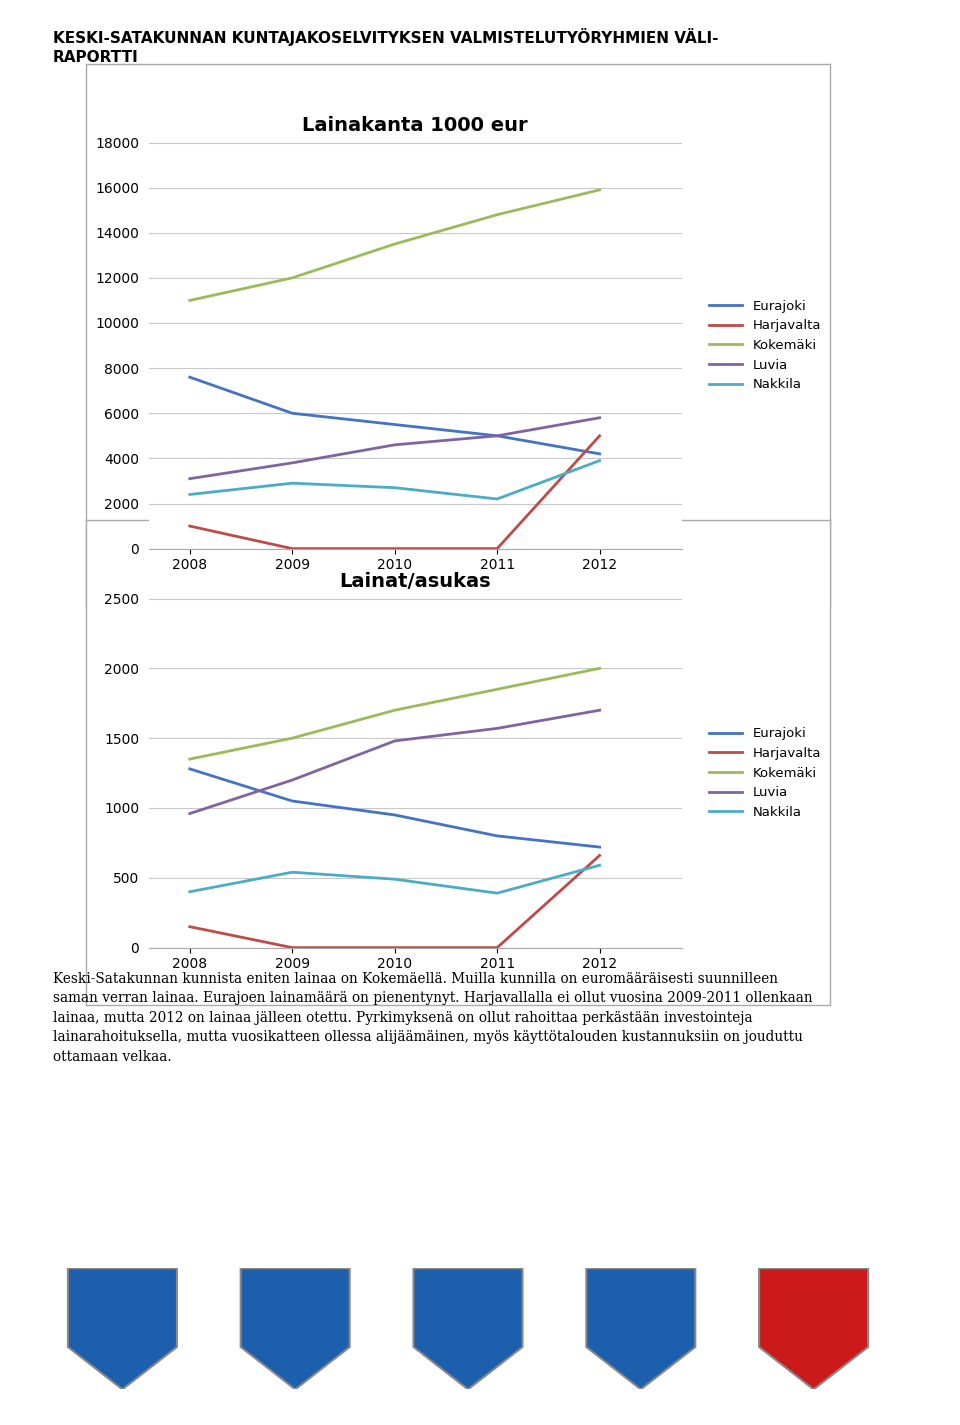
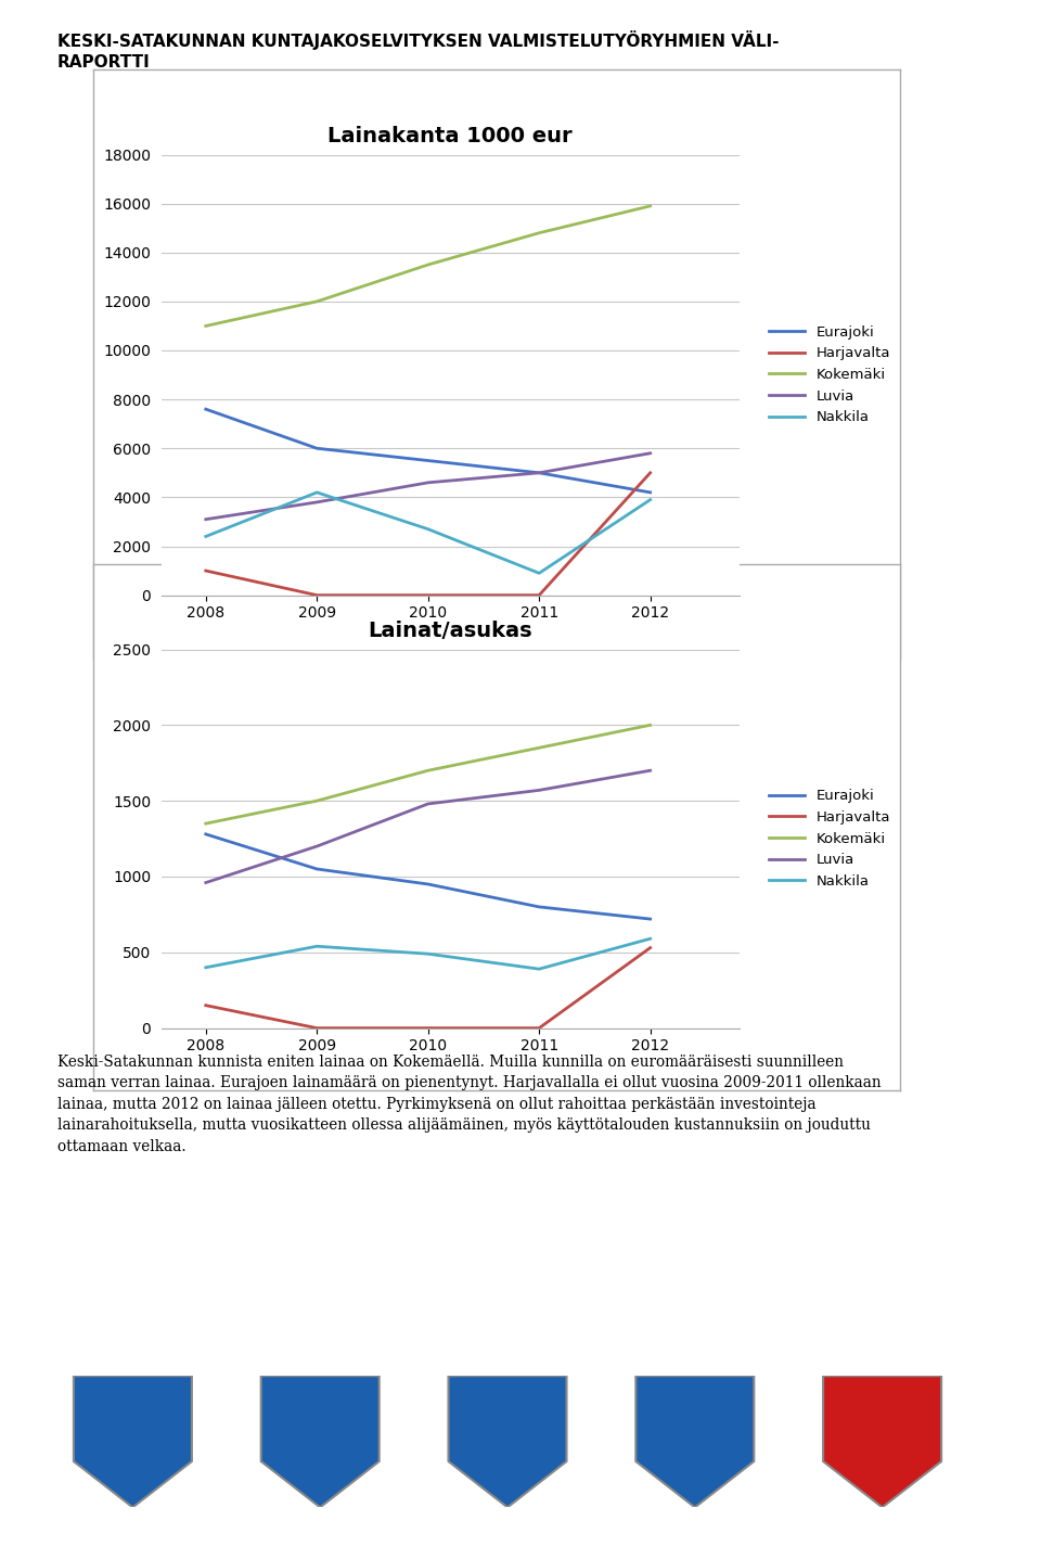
Lainakanta 1000 eur/Nakkila/2009: 2900 -> 4200
Lainakanta 1000 eur/Nakkila/2011: 2200 -> 900
Lainat/asukas/Harjavalta/2012: 660 -> 530
